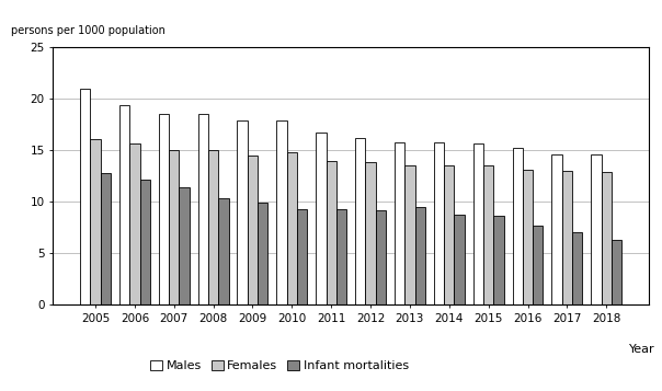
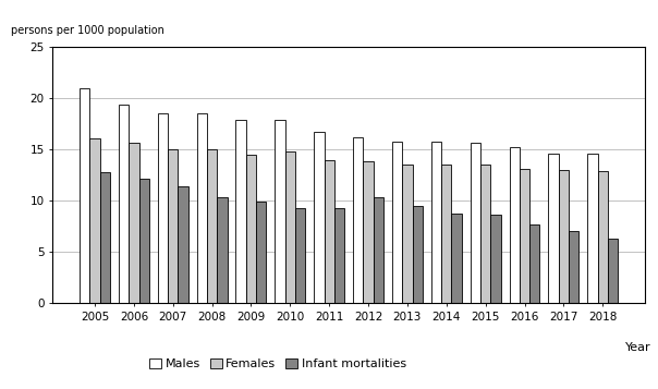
Infant mortalities/2012: 9.2 -> 10.3
